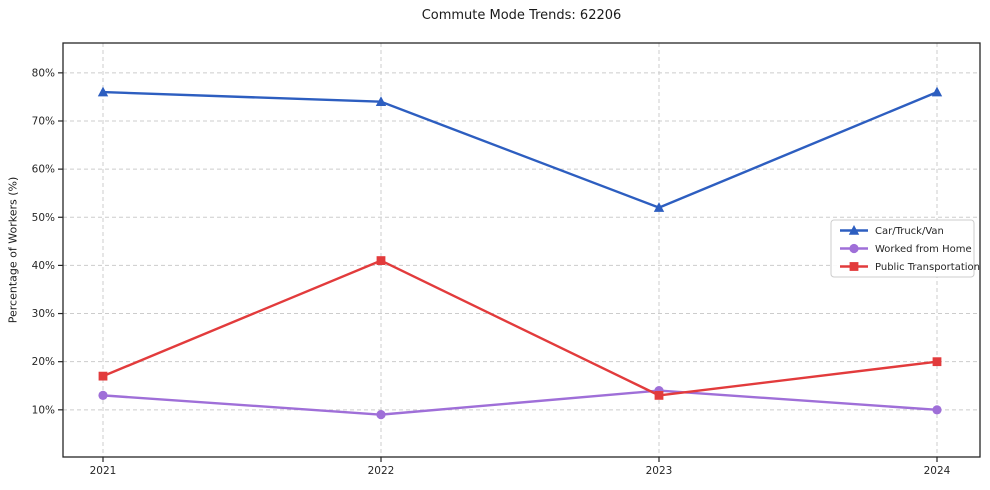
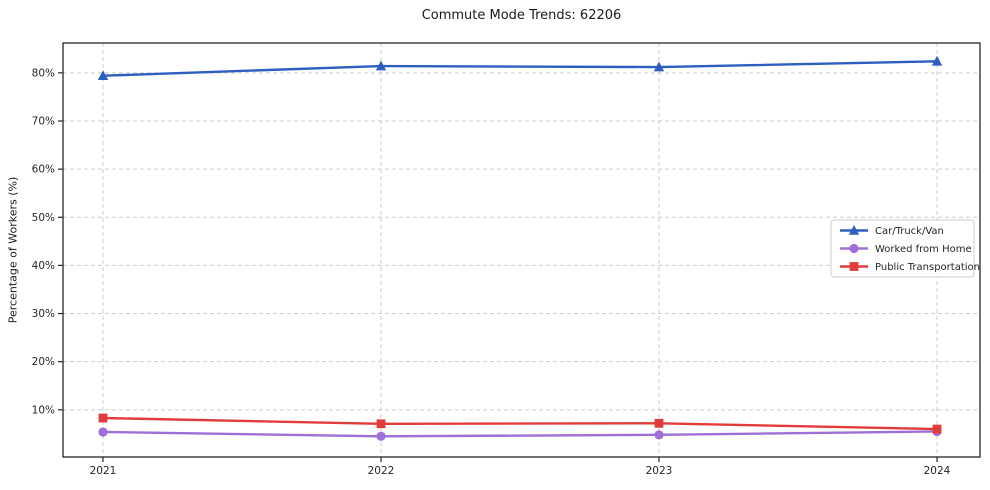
Car/Truck/Van/2021: 76% -> 79%
Worked from Home/2021: 13% -> 5%
Public Transportation/2021: 17% -> 8%
Car/Truck/Van/2022: 74% -> 81%
Worked from Home/2022: 9% -> 4%
Public Transportation/2022: 41% -> 7%
Car/Truck/Van/2023: 52% -> 81%
Worked from Home/2023: 14% -> 5%
Public Transportation/2023: 13% -> 7%
Car/Truck/Van/2024: 76% -> 82%
Worked from Home/2024: 10% -> 6%
Public Transportation/2024: 20% -> 6%
